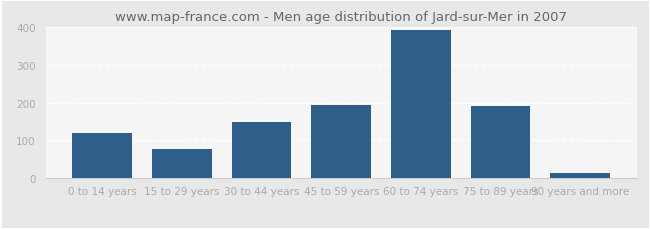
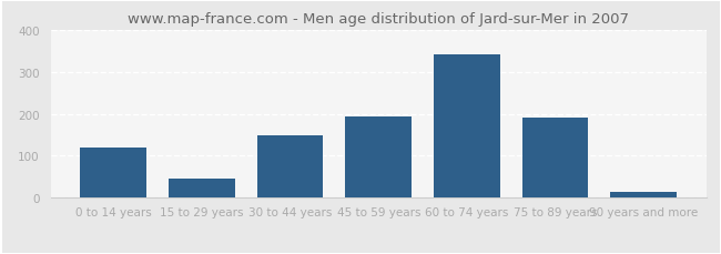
15 to 29 years: 77 -> 45
60 to 74 years: 390 -> 340
